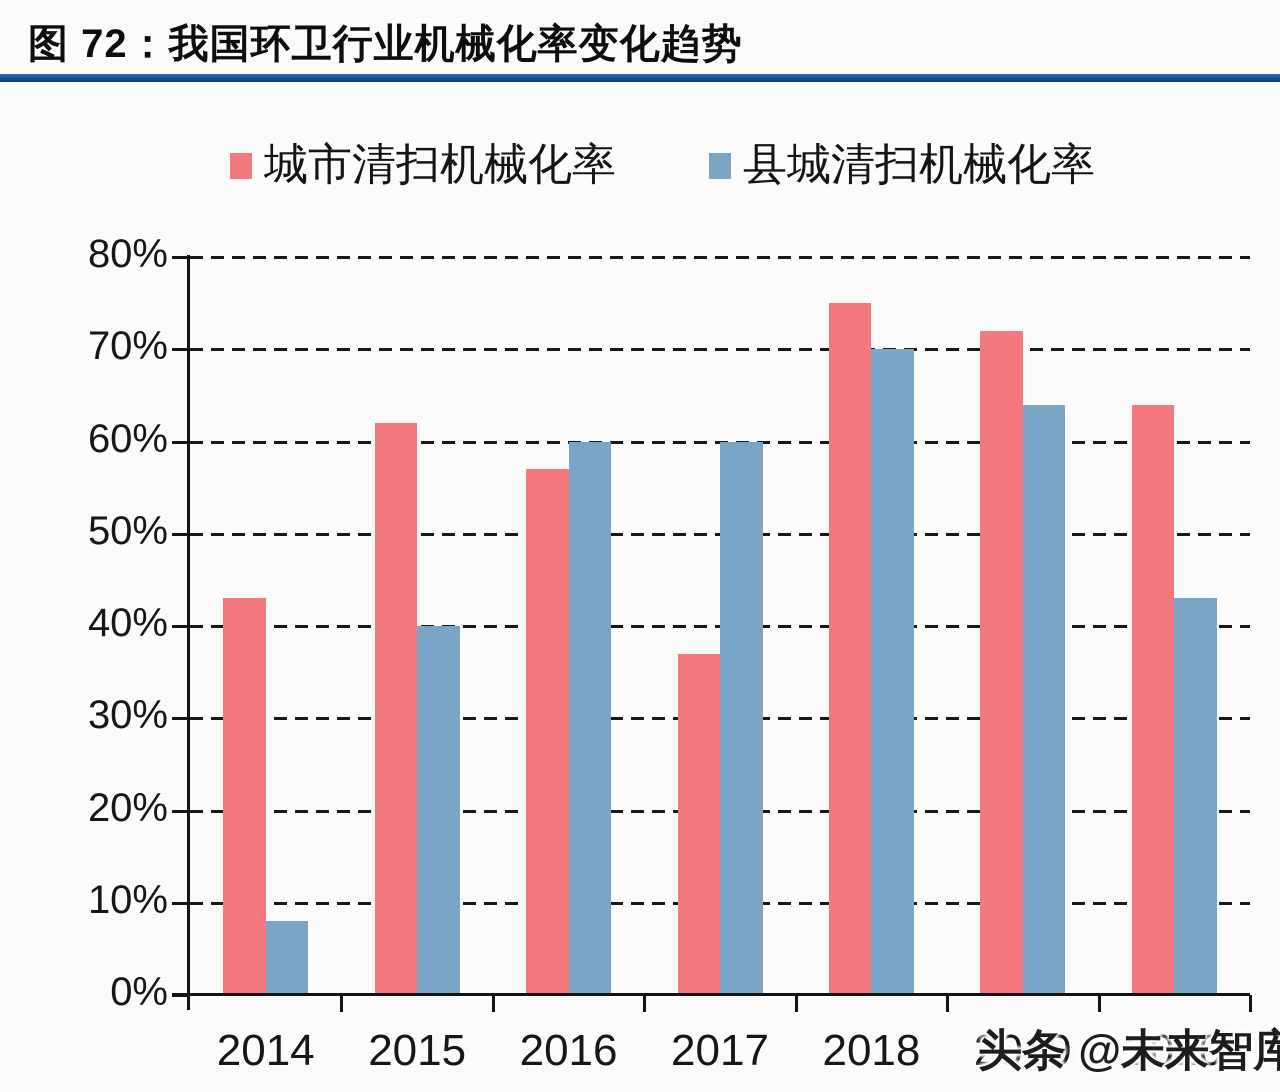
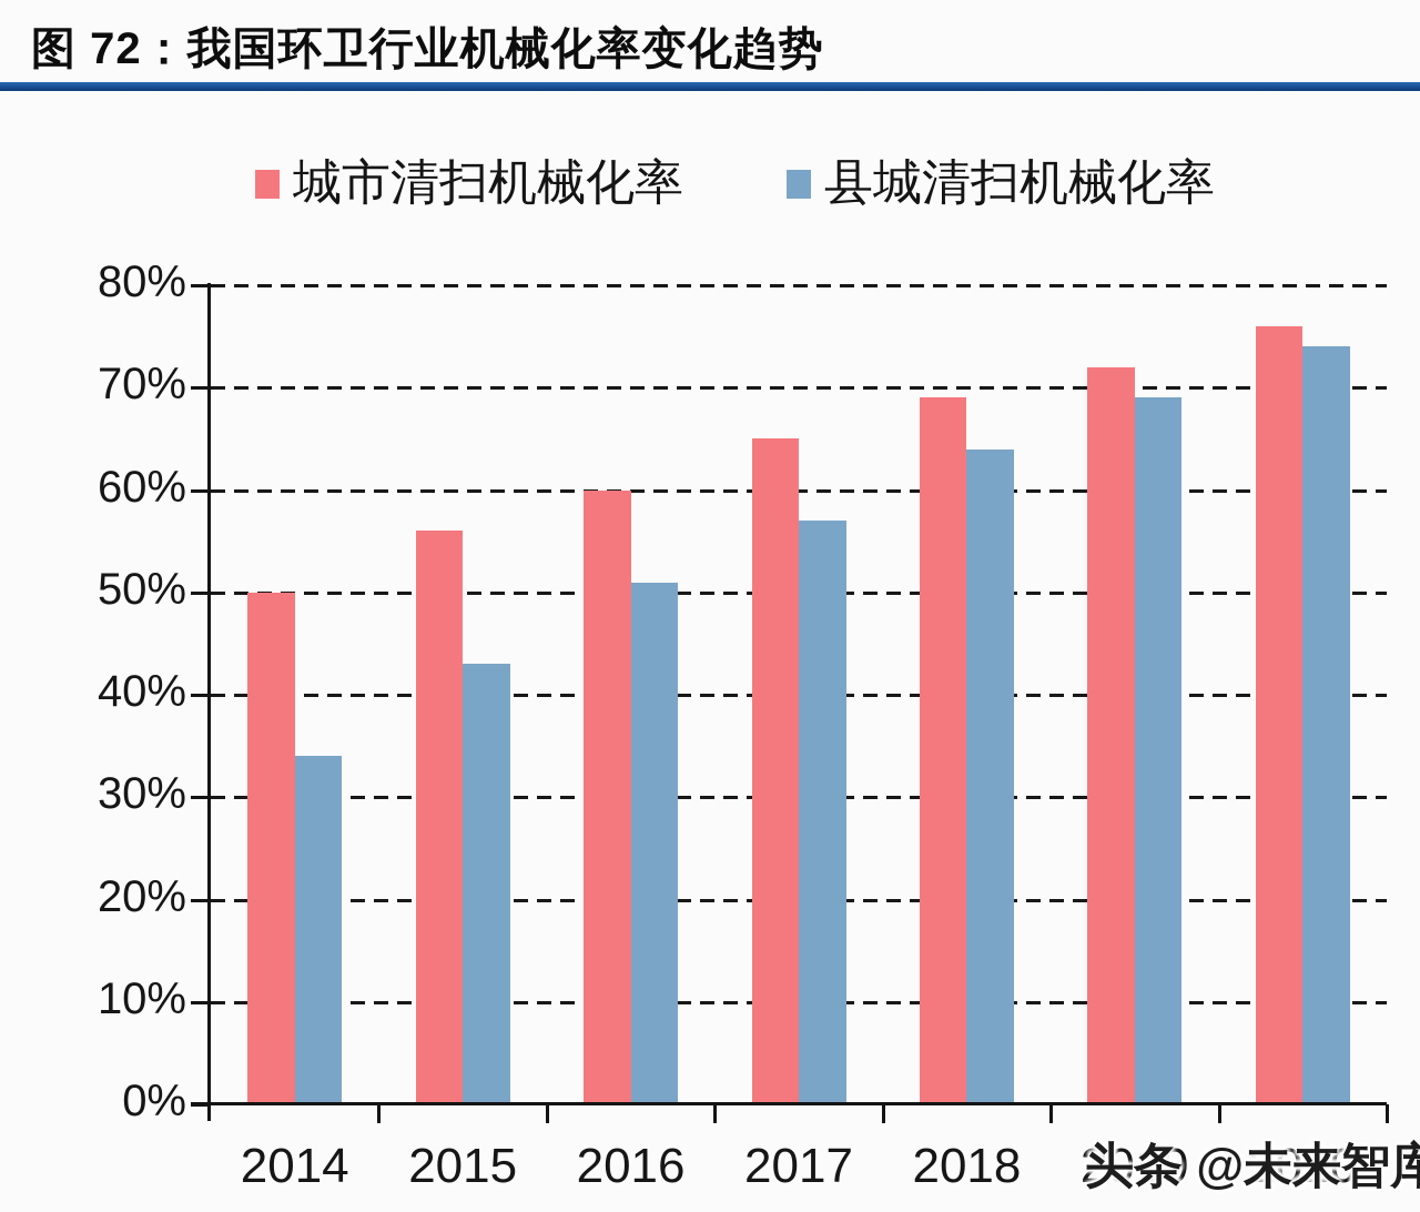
城市清扫机械化率/2014: 43% -> 50%
县城清扫机械化率/2014: 8% -> 34%
城市清扫机械化率/2015: 62% -> 56%
县城清扫机械化率/2015: 40% -> 43%
城市清扫机械化率/2016: 57% -> 60%
县城清扫机械化率/2016: 60% -> 51%
城市清扫机械化率/2017: 37% -> 65%
县城清扫机械化率/2017: 60% -> 57%
城市清扫机械化率/2018: 75% -> 69%
县城清扫机械化率/2018: 70% -> 64%
县城清扫机械化率/2019: 64% -> 69%
城市清扫机械化率/2020: 64% -> 76%
县城清扫机械化率/2020: 43% -> 74%
